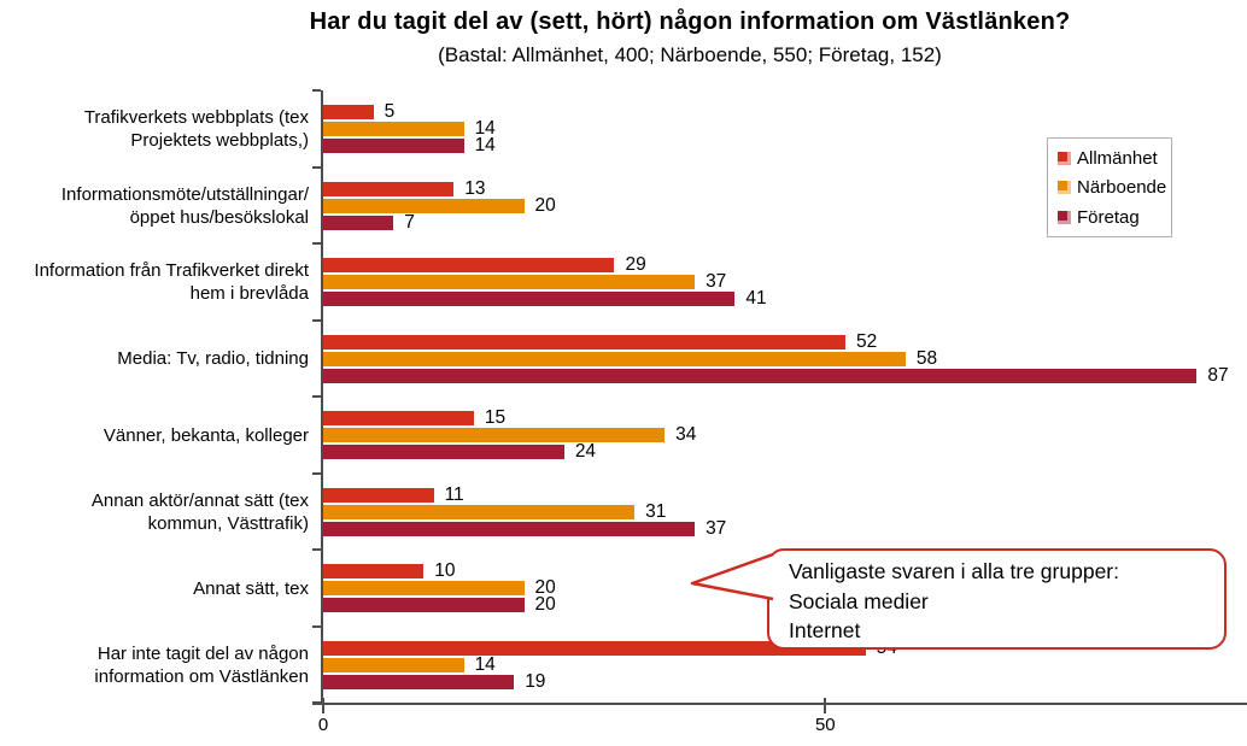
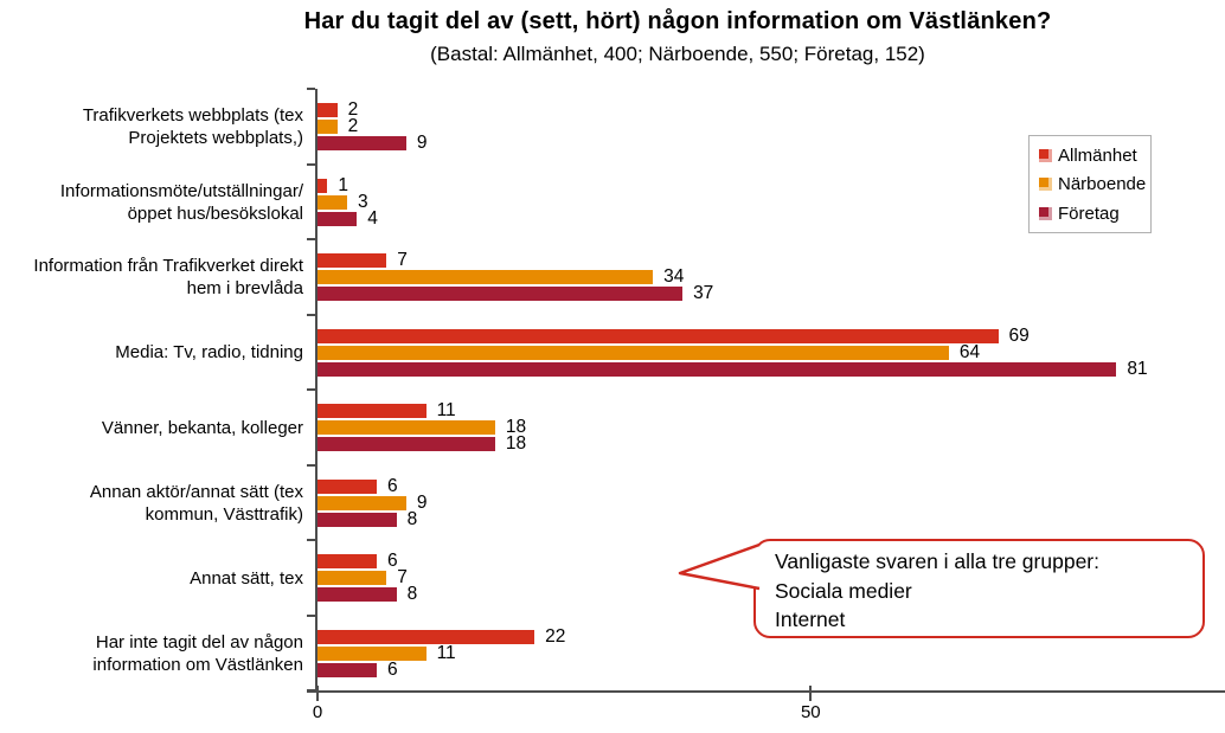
Allmänhet/Trafikverkets webbplats (tex Projektets webbplats,): 5 -> 2
Närboende/Trafikverkets webbplats (tex Projektets webbplats,): 14 -> 2
Företag/Trafikverkets webbplats (tex Projektets webbplats,): 14 -> 9
Allmänhet/Informationsmöte/utställningar/ öppet hus/besökslokal: 13 -> 1
Närboende/Informationsmöte/utställningar/ öppet hus/besökslokal: 20 -> 3
Företag/Informationsmöte/utställningar/ öppet hus/besökslokal: 7 -> 4
Allmänhet/Information från Trafikverket direkt hem i brevlåda: 29 -> 7
Närboende/Information från Trafikverket direkt hem i brevlåda: 37 -> 34
Företag/Information från Trafikverket direkt hem i brevlåda: 41 -> 37
Allmänhet/Media: Tv, radio, tidning: 52 -> 69
Närboende/Media: Tv, radio, tidning: 58 -> 64
Företag/Media: Tv, radio, tidning: 87 -> 81
Allmänhet/Vänner, bekanta, kolleger: 15 -> 11
Närboende/Vänner, bekanta, kolleger: 34 -> 18
Företag/Vänner, bekanta, kolleger: 24 -> 18
Allmänhet/Annan aktör/annat sätt (tex kommun, Västtrafik): 11 -> 6
Närboende/Annan aktör/annat sätt (tex kommun, Västtrafik): 31 -> 9
Företag/Annan aktör/annat sätt (tex kommun, Västtrafik): 37 -> 8
Allmänhet/Annat sätt, tex: 10 -> 6
Närboende/Annat sätt, tex: 20 -> 7
Företag/Annat sätt, tex: 20 -> 8
Allmänhet/Har inte tagit del av någon information om Västlänken: 54 -> 22
Närboende/Har inte tagit del av någon information om Västlänken: 14 -> 11
Företag/Har inte tagit del av någon information om Västlänken: 19 -> 6
